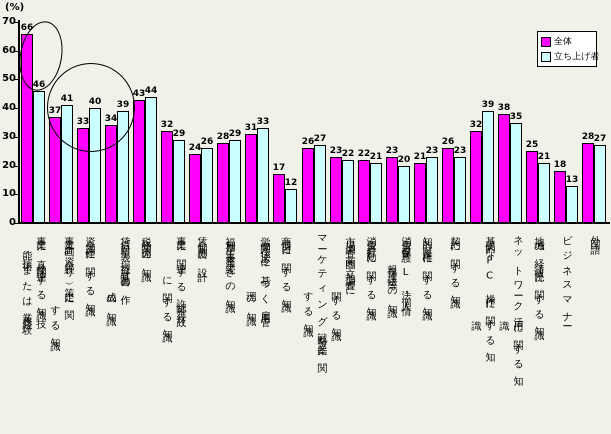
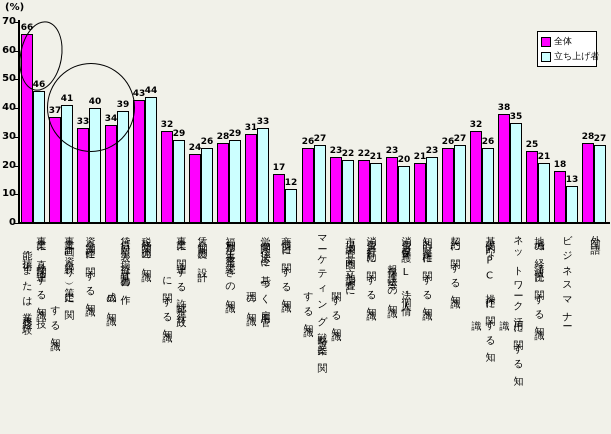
立ち上げ者/契約に関する知識: 23 -> 27
立ち上げ者/基礎的なPC操作に関する知識: 39 -> 26
